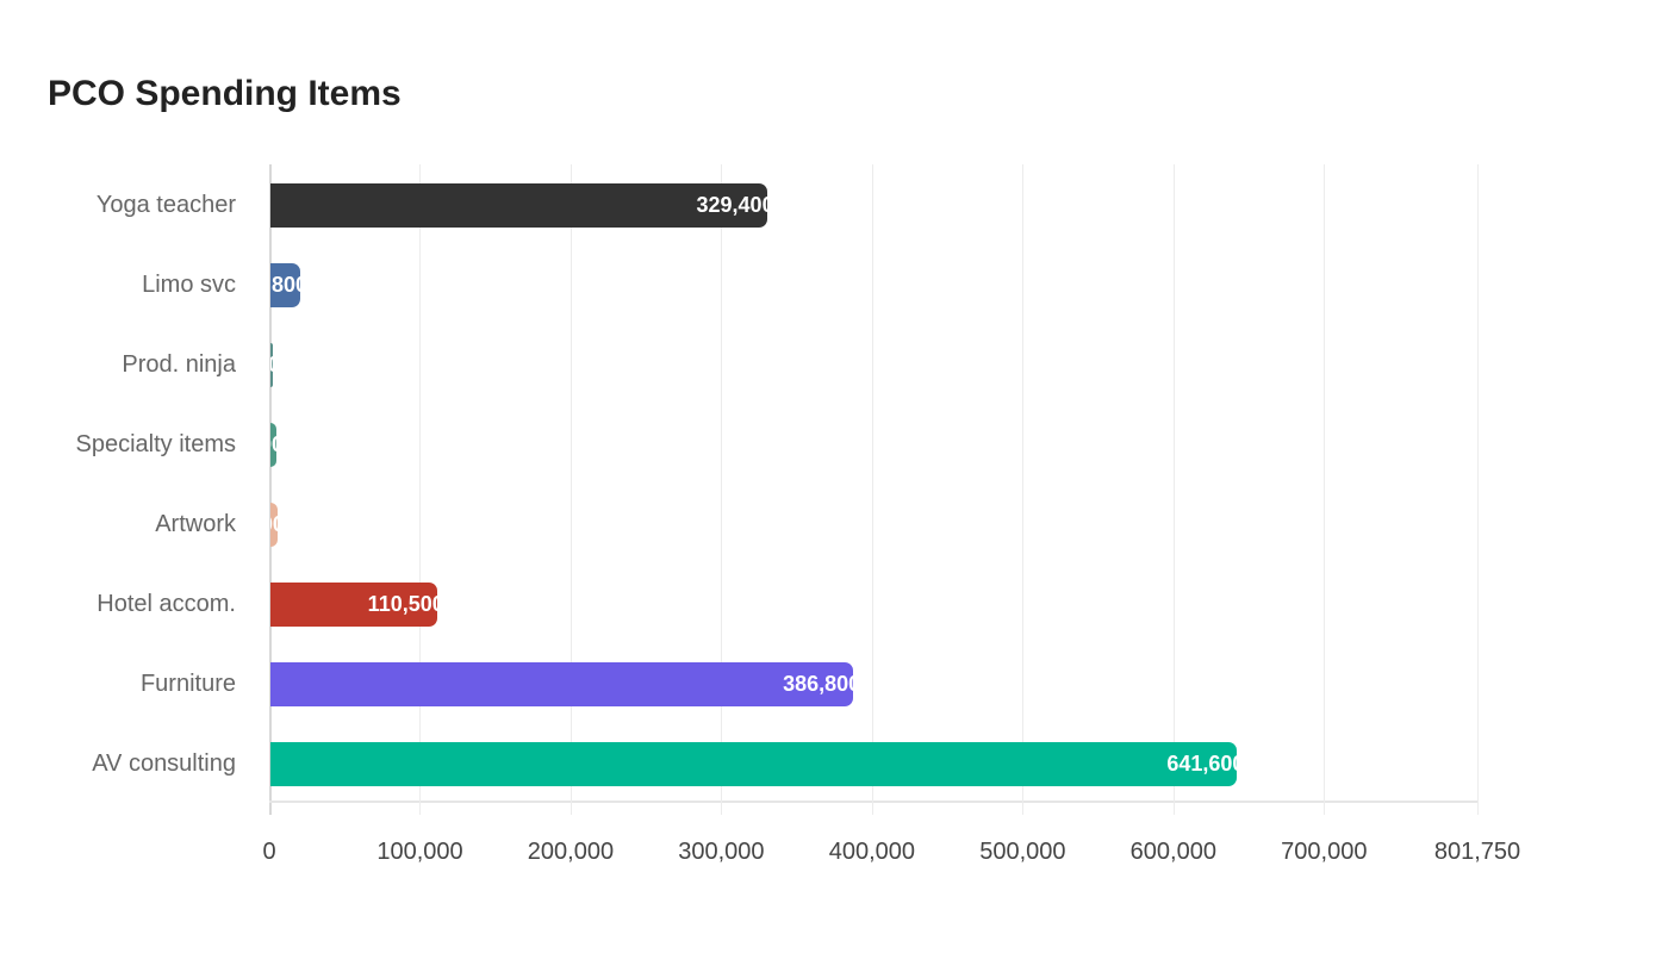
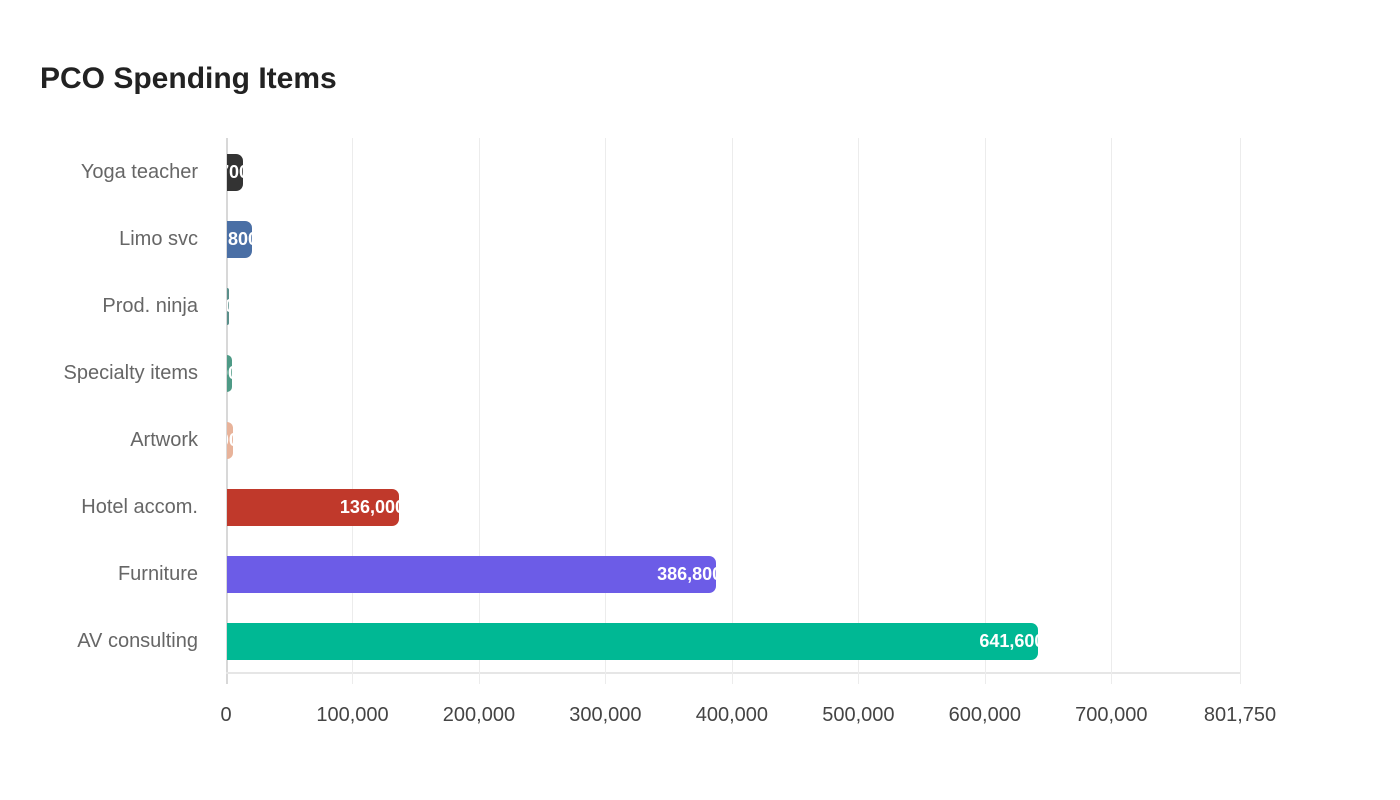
Yoga teacher: 329,400 -> 12,700
Hotel accom.: 110,500 -> 136,000
